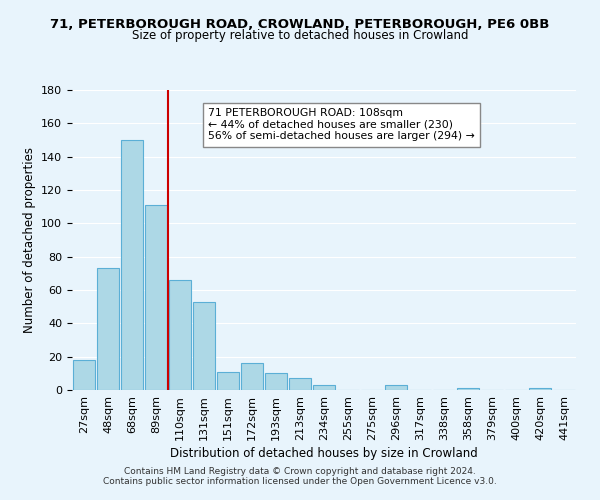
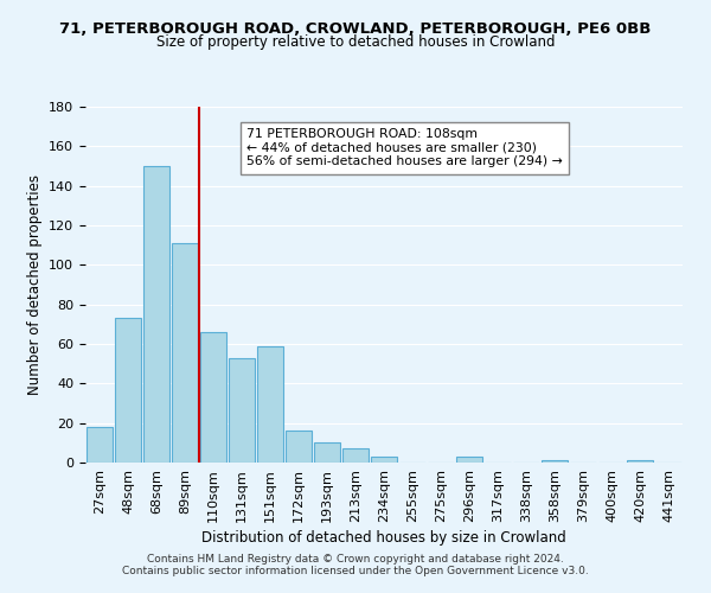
151sqm: 11 -> 59
